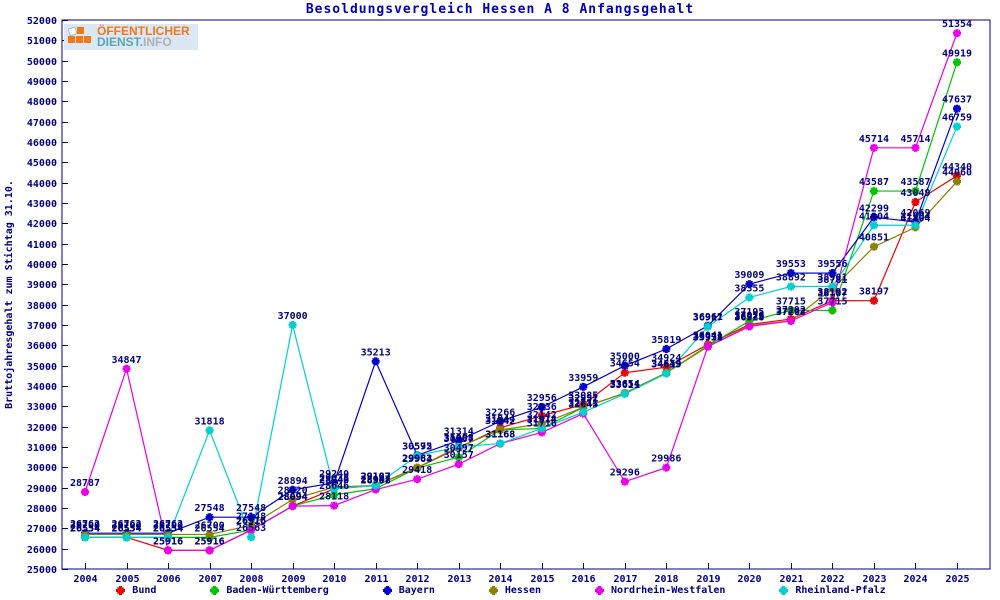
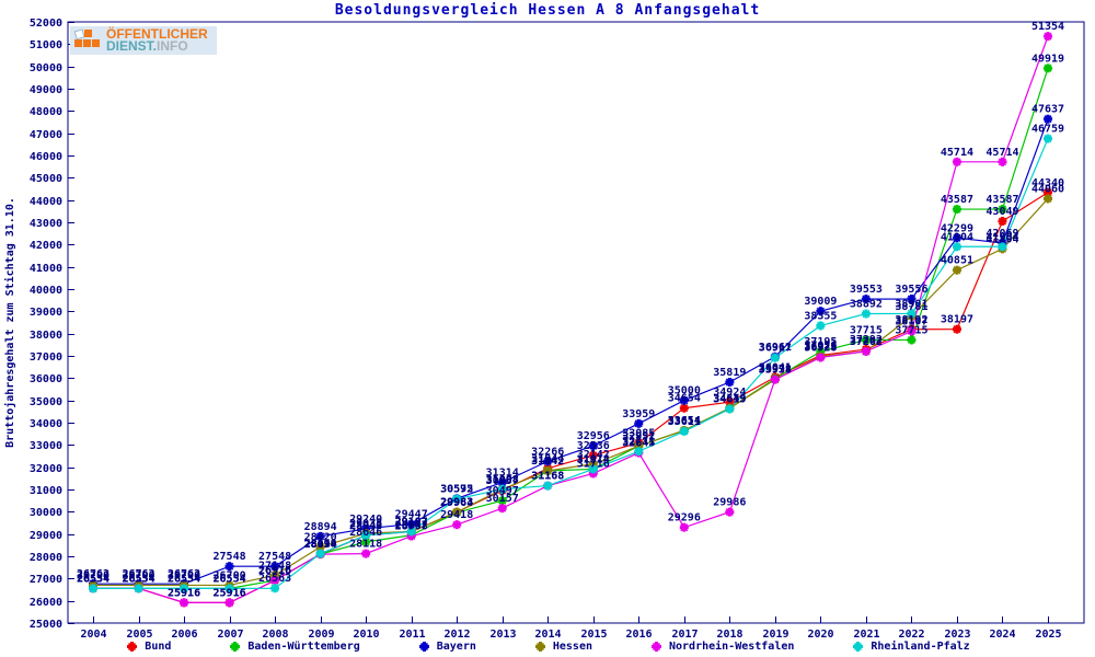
Nordrhein-Westfalen/2004: 28787 -> 26554
Nordrhein-Westfalen/2005: 34847 -> 26554
Rheinland-Pfalz/2007: 31818 -> 26554
Rheinland-Pfalz/2009: 37000 -> 28119
Bayern/2011: 35213 -> 29447
